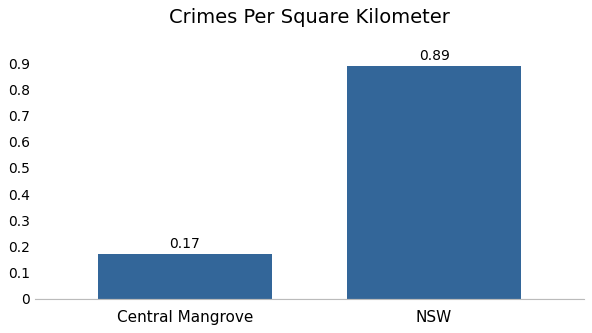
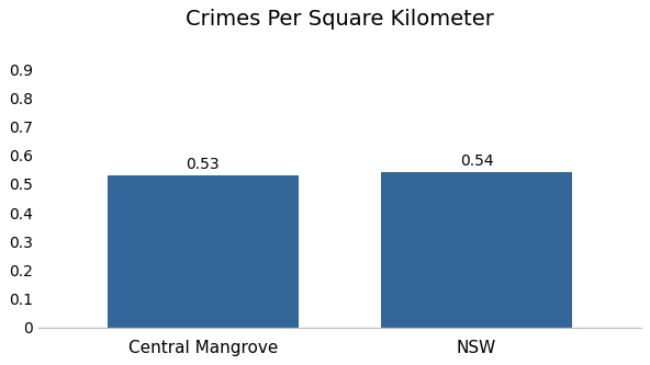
Central Mangrove: 0.17 -> 0.53
NSW: 0.89 -> 0.54
